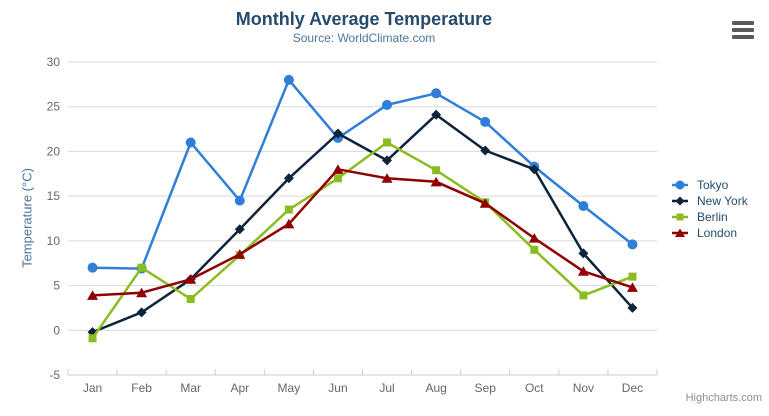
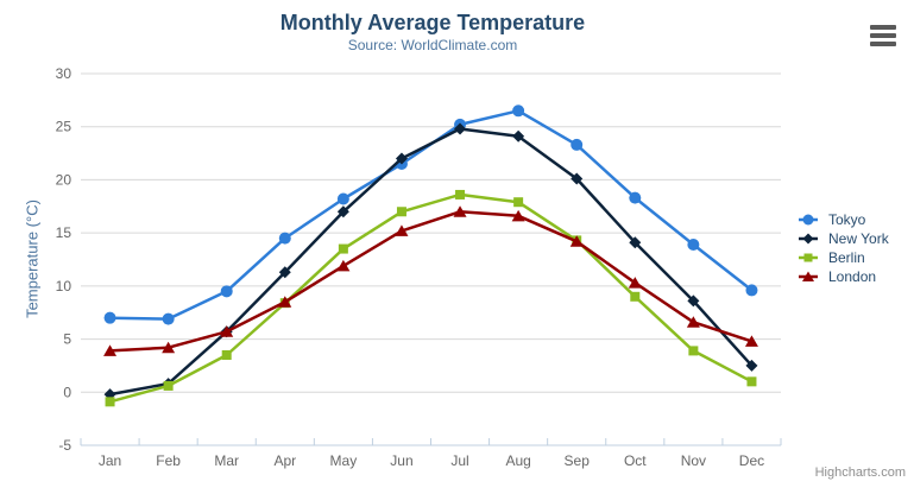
New York/Feb: 2 -> 1
Berlin/Feb: 7 -> 1
Tokyo/Mar: 21 -> 10
Tokyo/May: 28 -> 18
London/Jun: 18 -> 15
New York/Jul: 19 -> 25
Berlin/Jul: 21 -> 19
New York/Oct: 18 -> 14
Berlin/Dec: 6 -> 1
